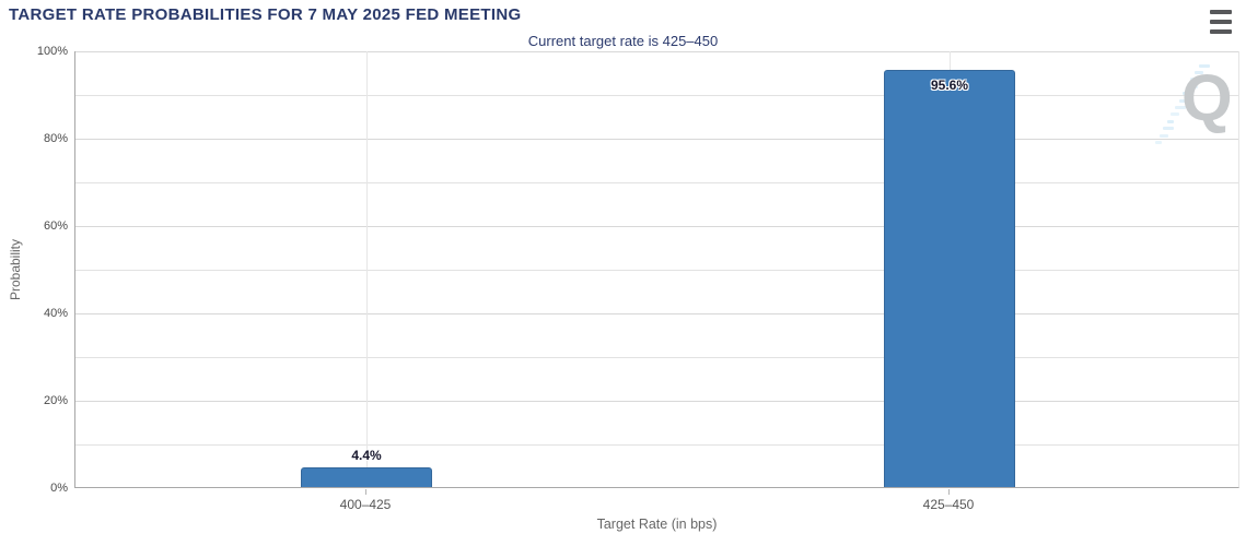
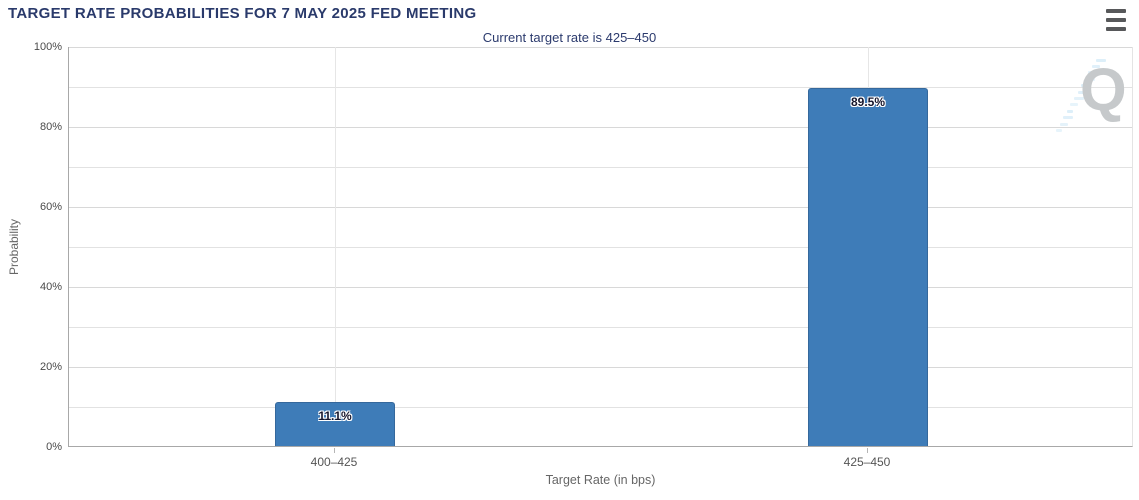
400–425: 4.4% -> 11.1%
425–450: 95.6% -> 89.5%
